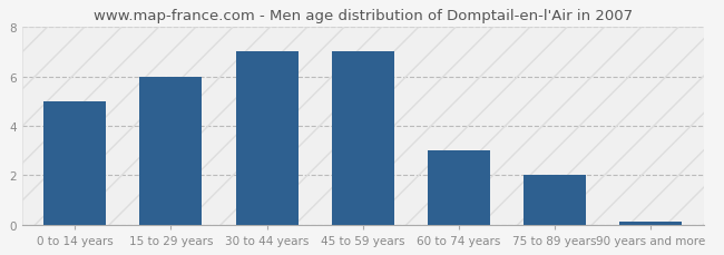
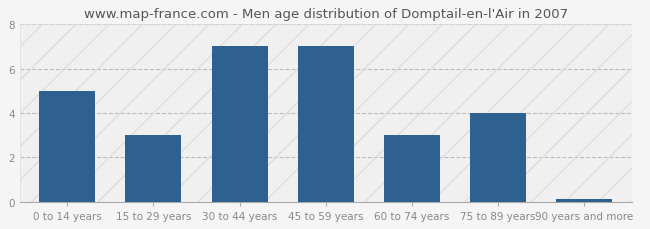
15 to 29 years: 6.0 -> 3.0
75 to 89 years: 2.0 -> 4.0
